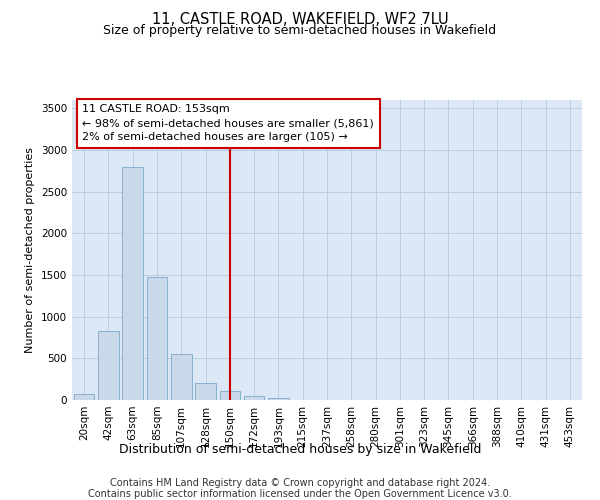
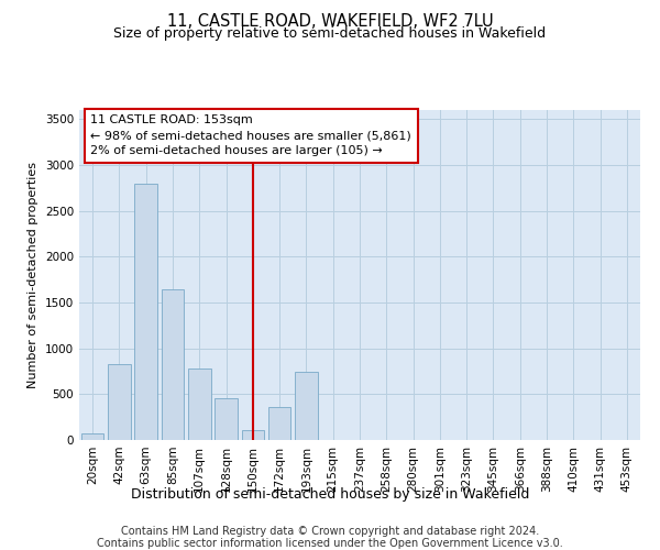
85sqm: 1480 -> 1640
107sqm: 560 -> 780
128sqm: 200 -> 460
172sqm: 50 -> 360
193sqm: 30 -> 740
